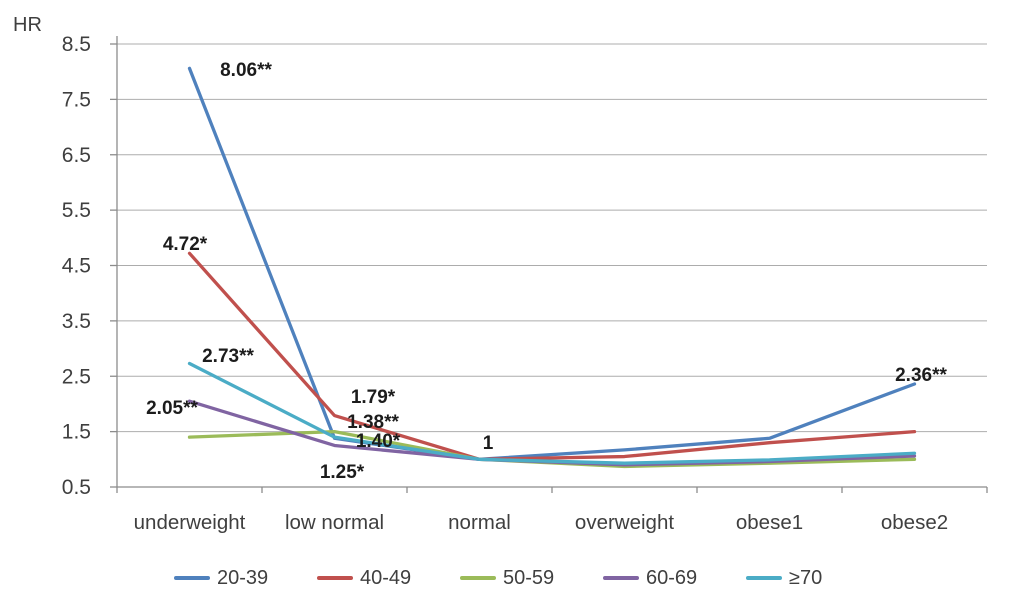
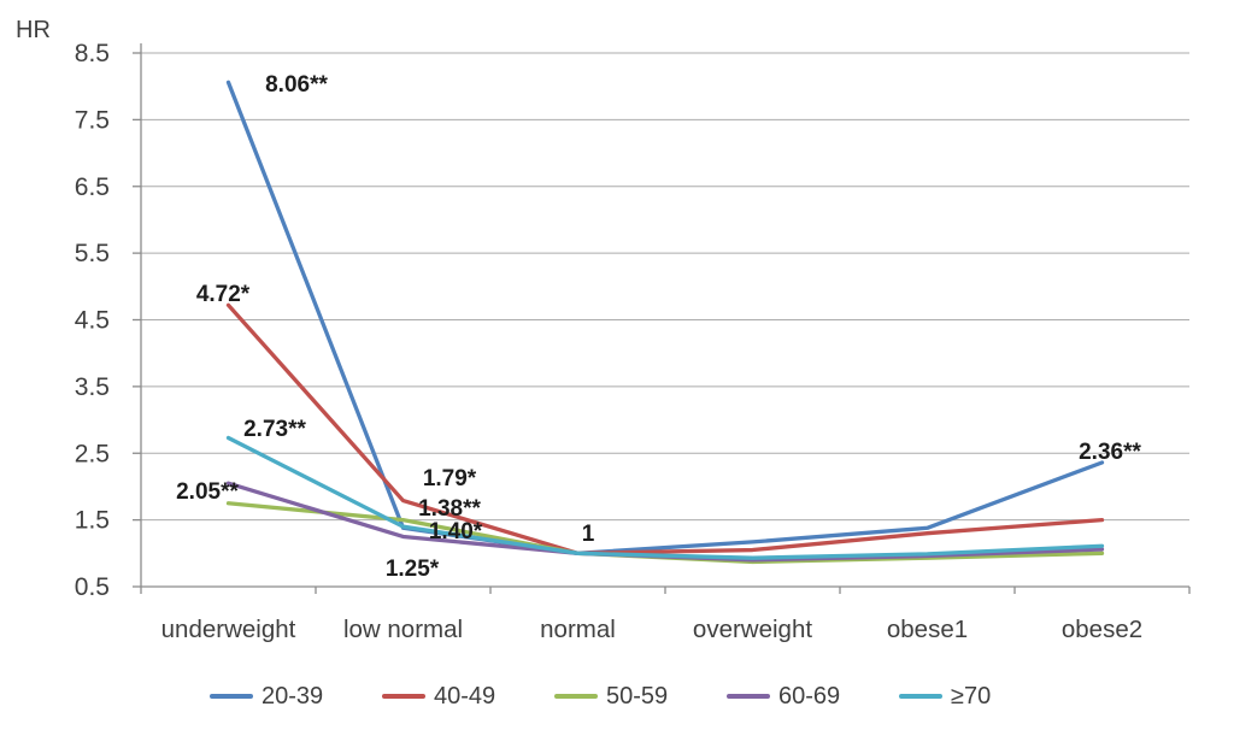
50-59/underweight: 1.4 -> 1.8
